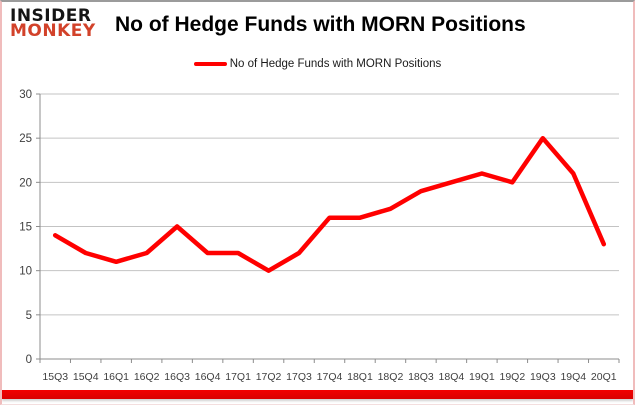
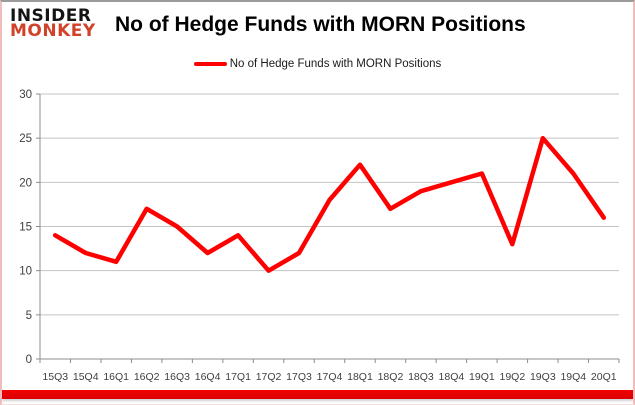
16Q2: 12 -> 17
17Q1: 12 -> 14
17Q4: 16 -> 18
18Q1: 16 -> 22
19Q2: 20 -> 13
20Q1: 13 -> 16
